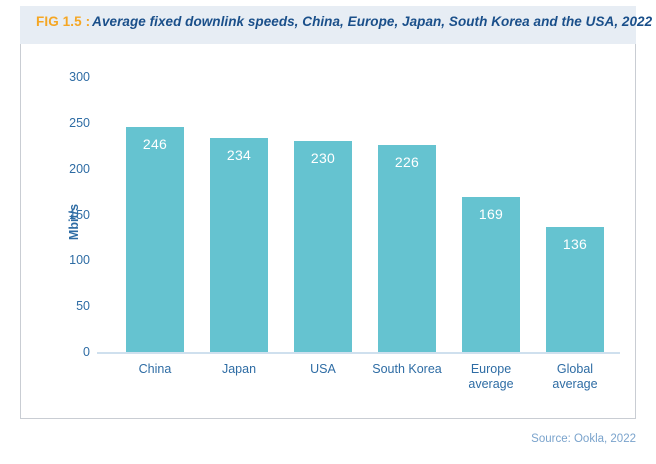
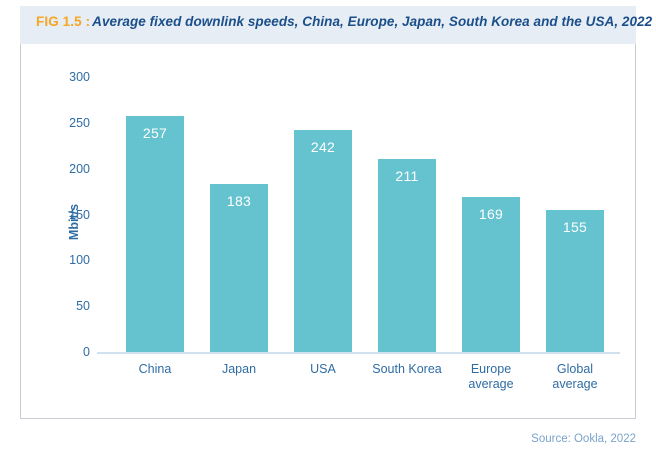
China: 246 -> 257
Japan: 234 -> 183
USA: 230 -> 242
South Korea: 226 -> 211
Global average: 136 -> 155
